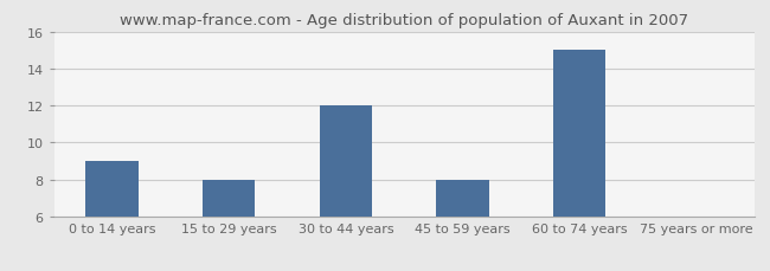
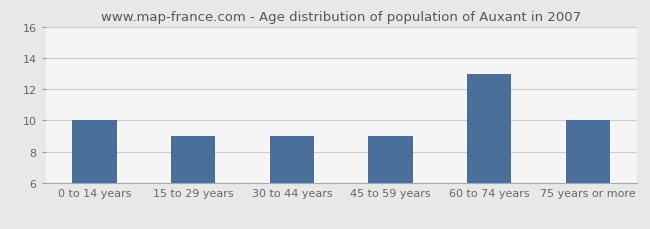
0 to 14 years: 9 -> 10
15 to 29 years: 8 -> 9
30 to 44 years: 12 -> 9
45 to 59 years: 8 -> 9
60 to 74 years: 15 -> 13
75 years or more: 6 -> 10
